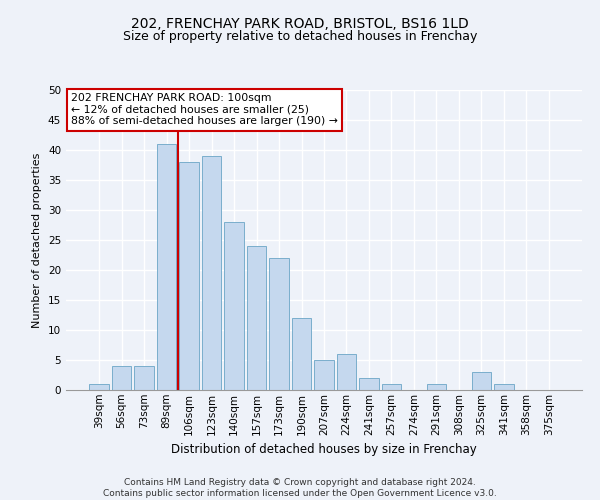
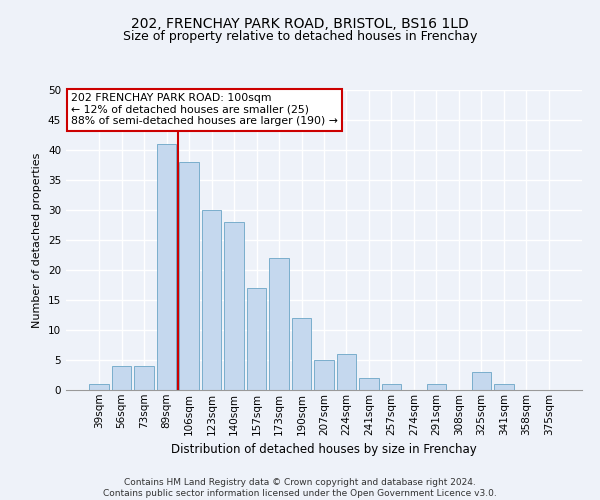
123sqm: 39 -> 30
157sqm: 24 -> 17
